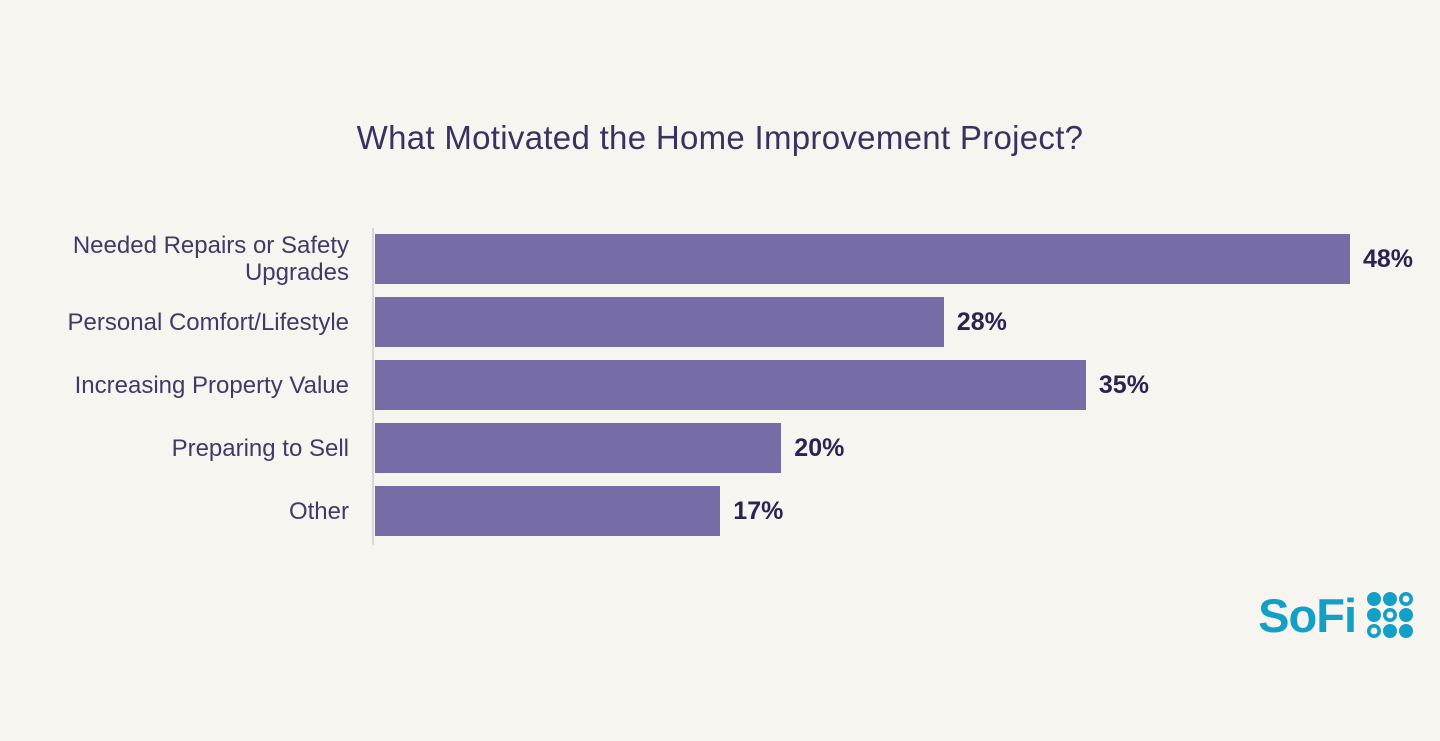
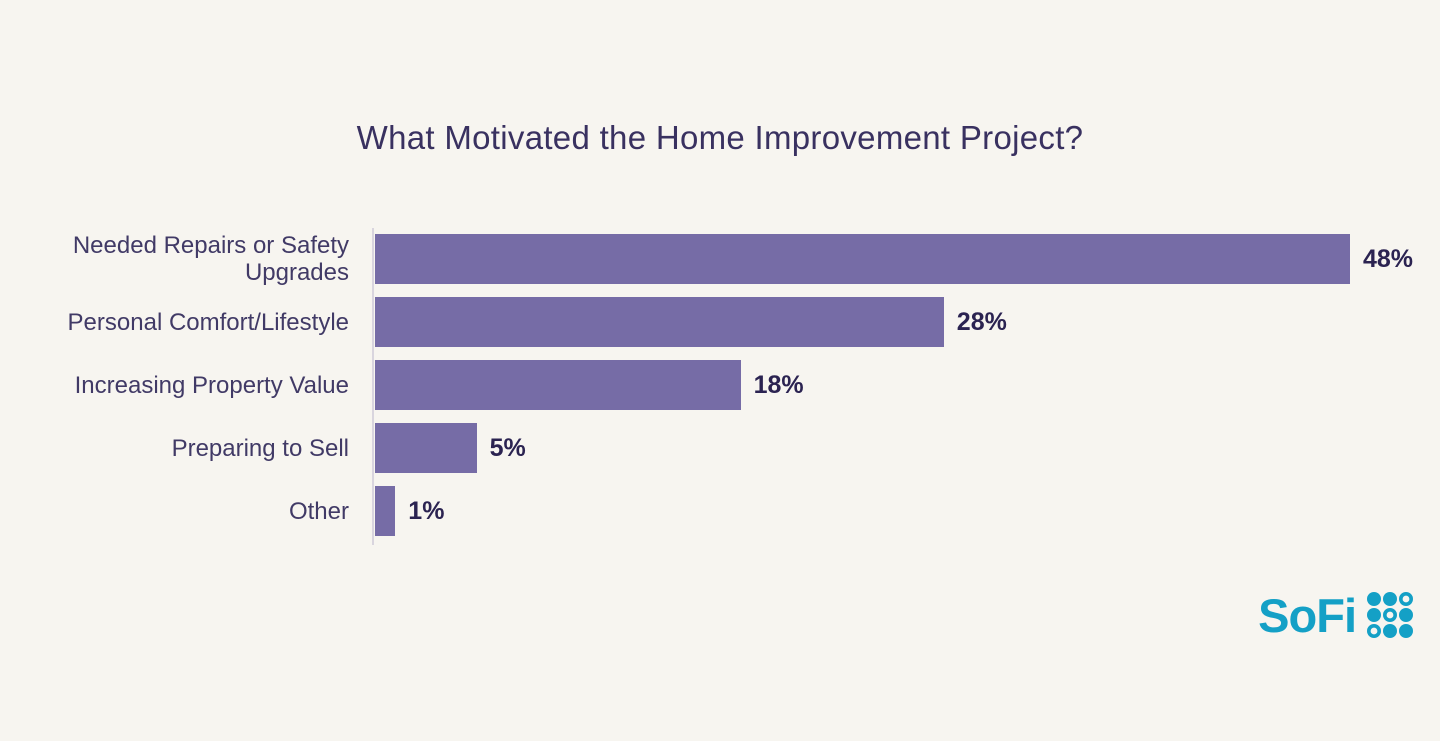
Increasing Property Value: 35% -> 18%
Preparing to Sell: 20% -> 5%
Other: 17% -> 1%
